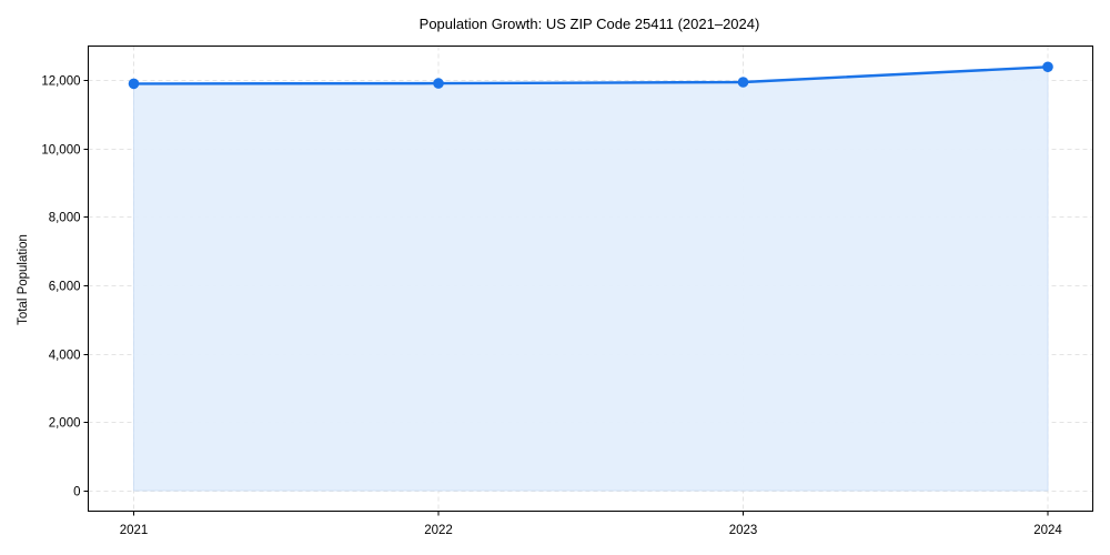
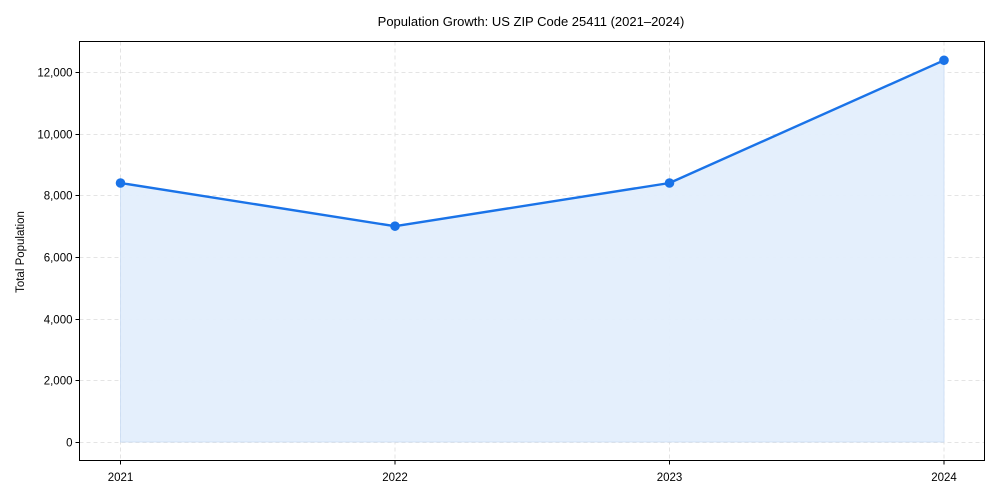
2021: 11900 -> 8400
2022: 11900 -> 7000
2023: 11900 -> 8400
